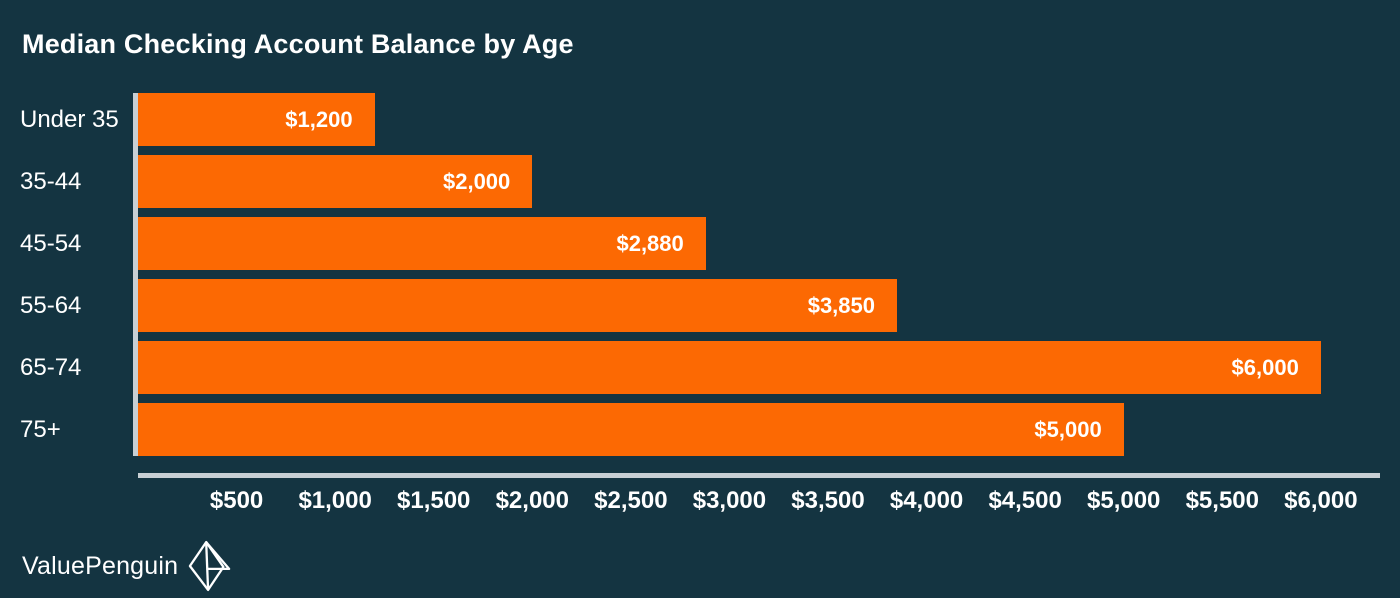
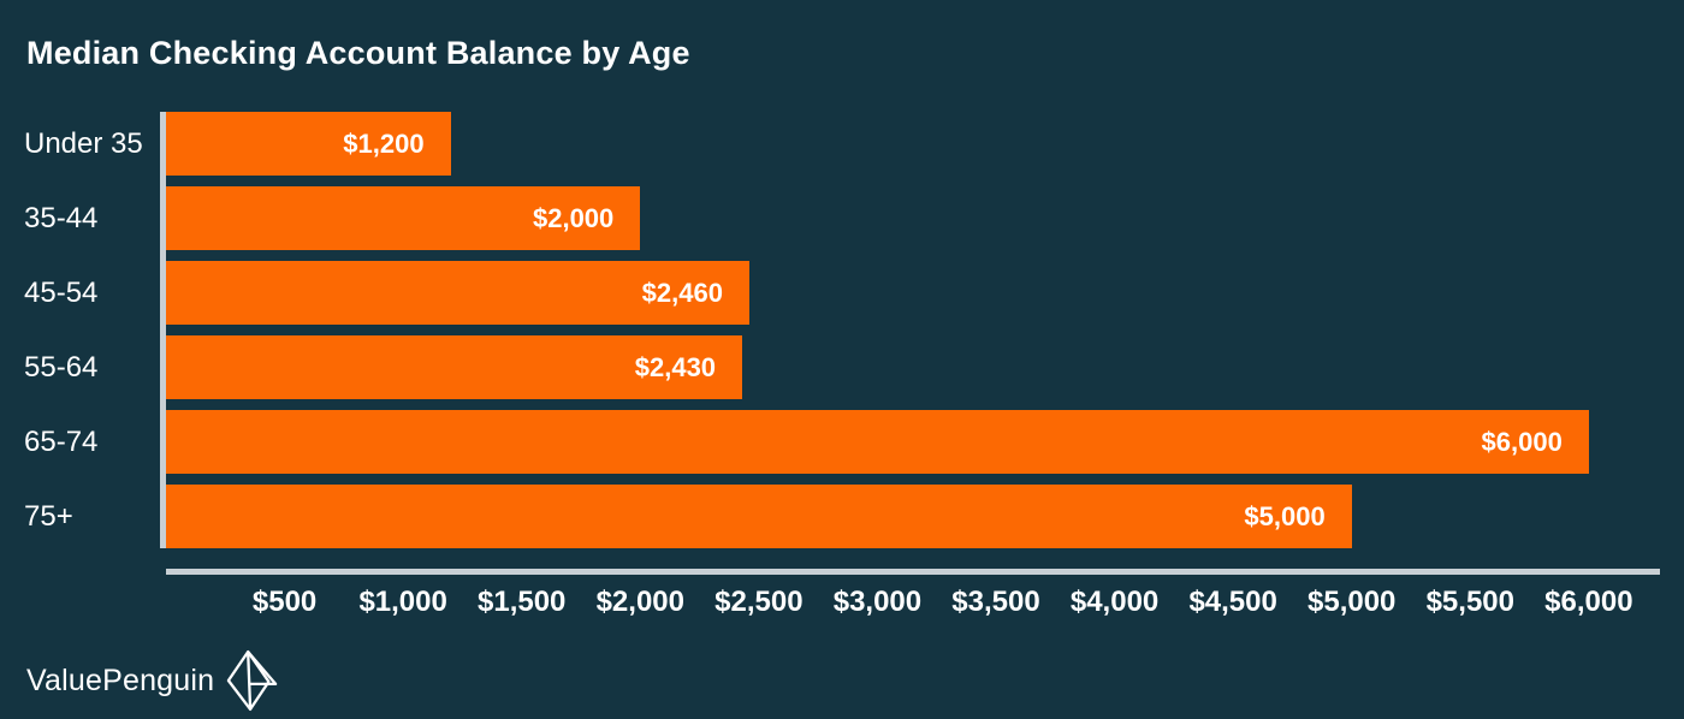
45-54: $2,880 -> $2,460
55-64: $3,850 -> $2,430
